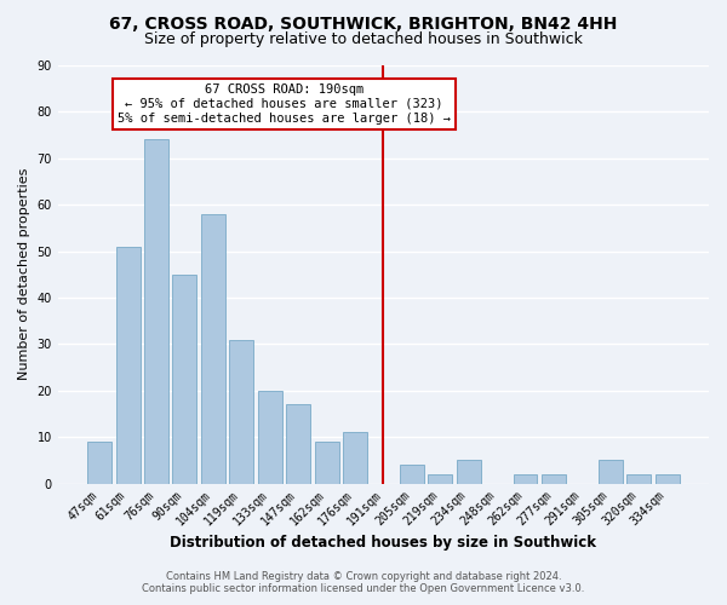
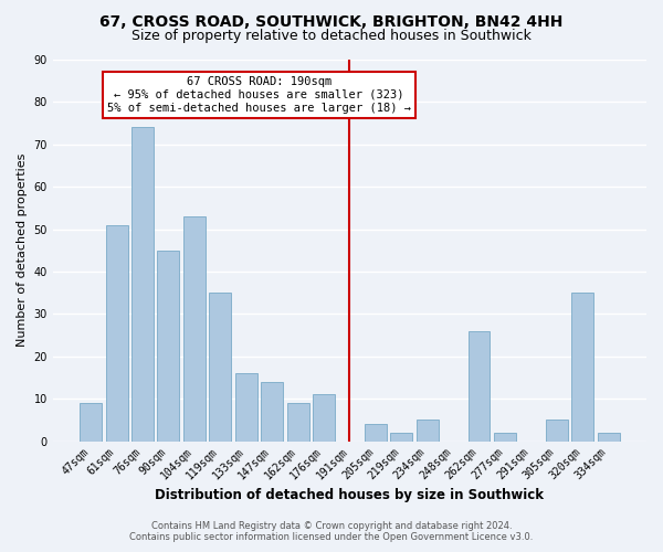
104sqm: 58 -> 53
119sqm: 31 -> 35
133sqm: 20 -> 16
147sqm: 17 -> 14
262sqm: 2 -> 26
320sqm: 2 -> 35
